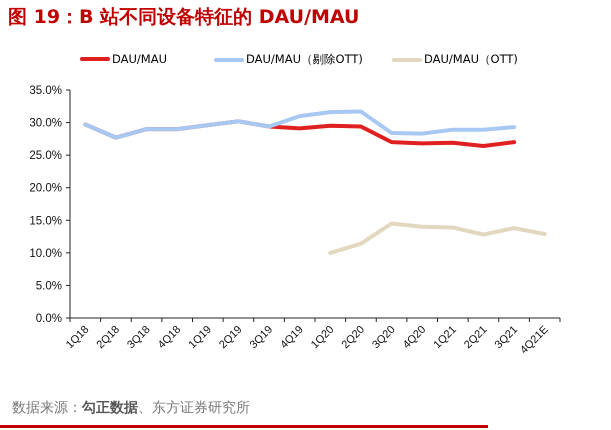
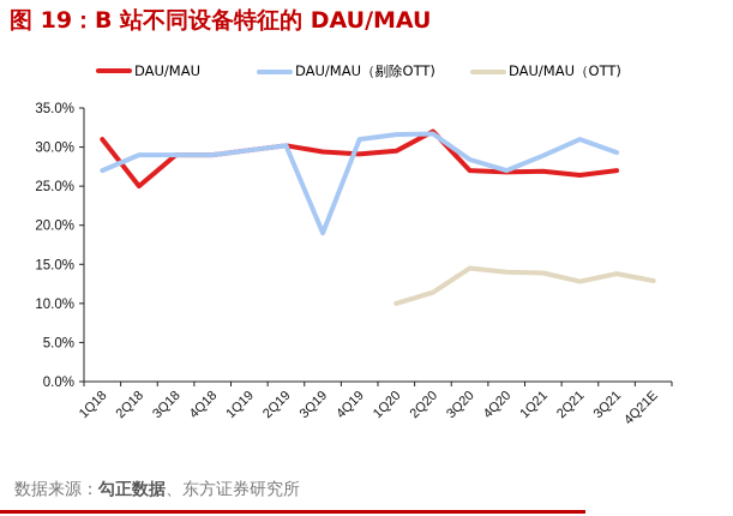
DAU/MAU/1Q18: 30% -> 31%
DAU/MAU（剔除OTT)/1Q18: 30% -> 27%
DAU/MAU/2Q18: 28% -> 25%
DAU/MAU（剔除OTT)/2Q18: 28% -> 29%
DAU/MAU（剔除OTT)/3Q19: 29% -> 19%
DAU/MAU/2Q20: 29% -> 32%
DAU/MAU（剔除OTT)/4Q20: 28% -> 27%
DAU/MAU（剔除OTT)/2Q21: 29% -> 31%
